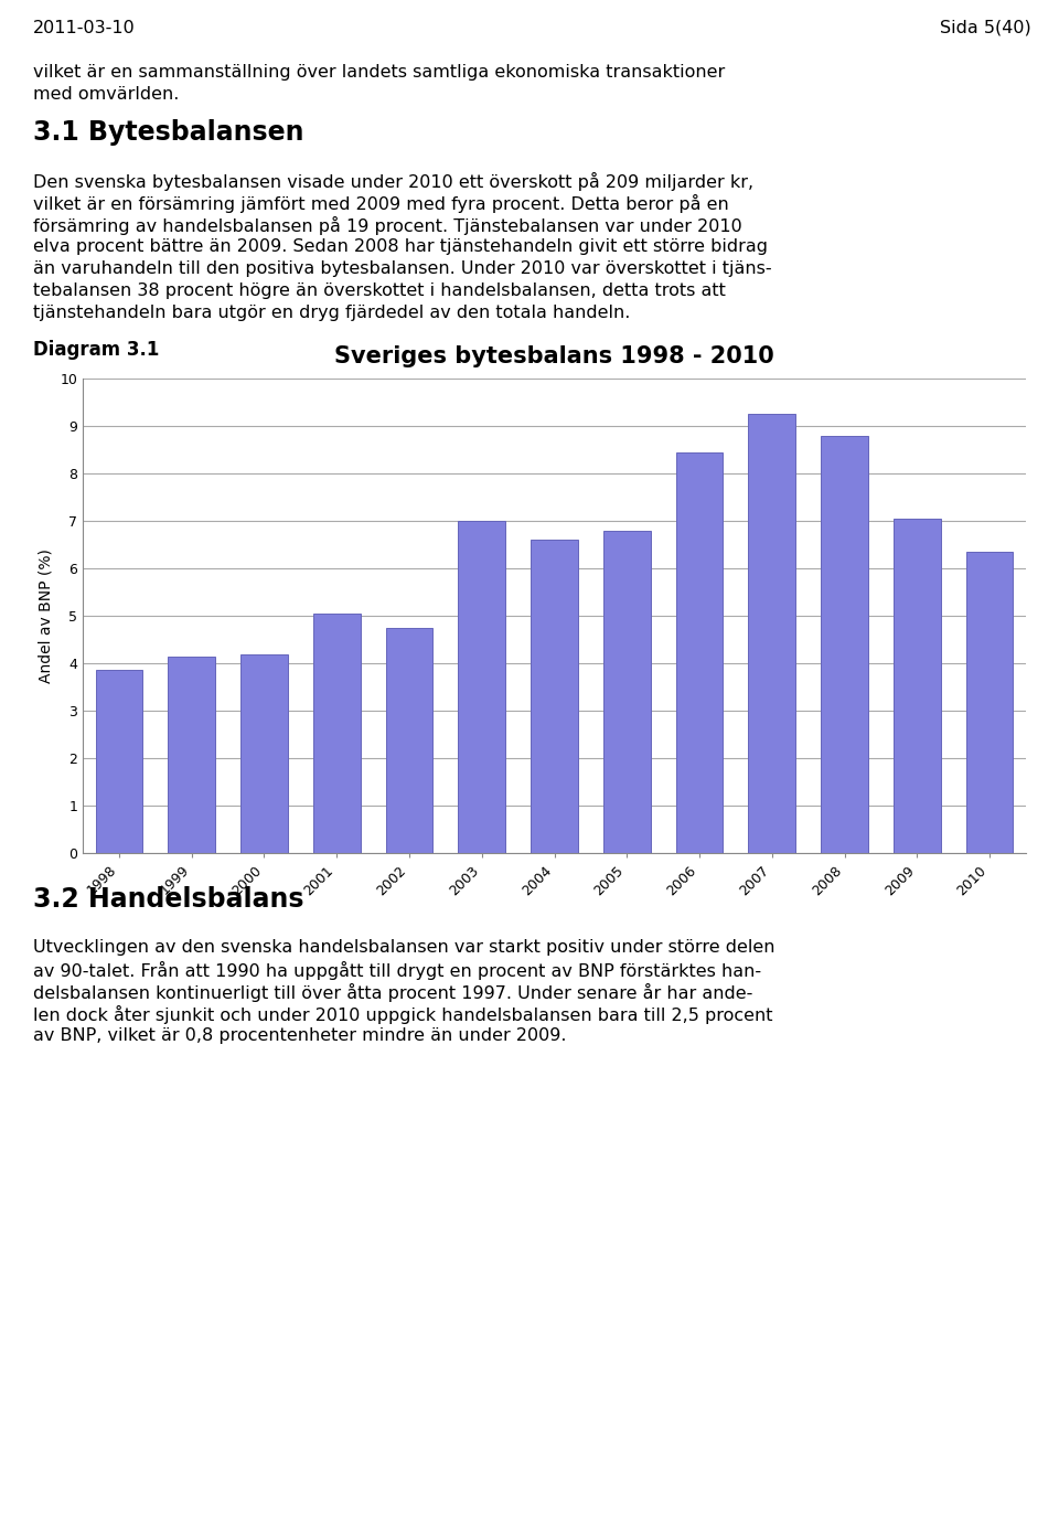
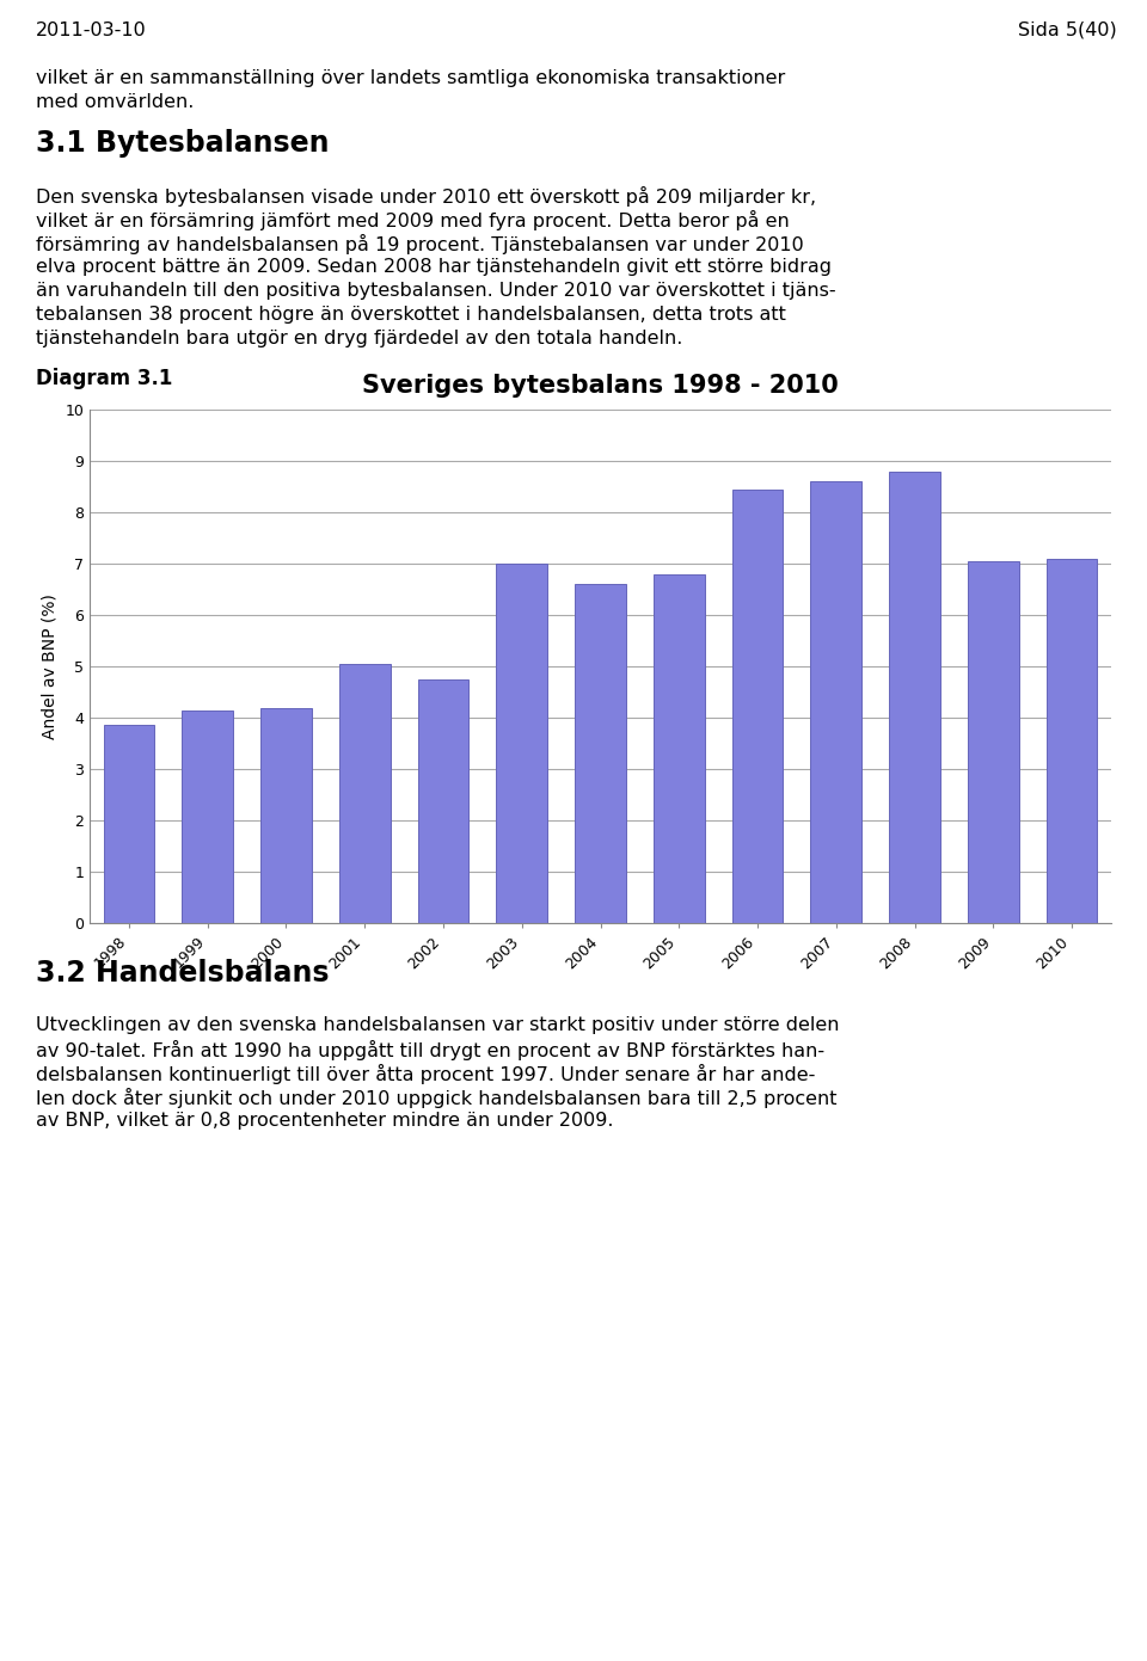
2007: 9.25 -> 8.60
2010: 6.35 -> 7.10
